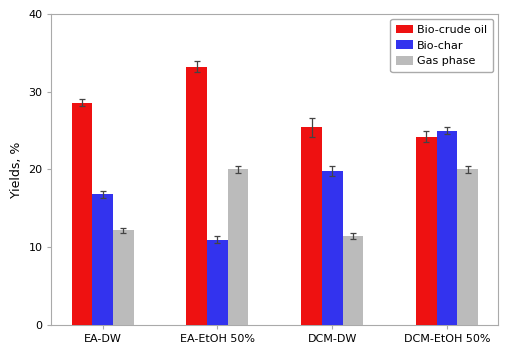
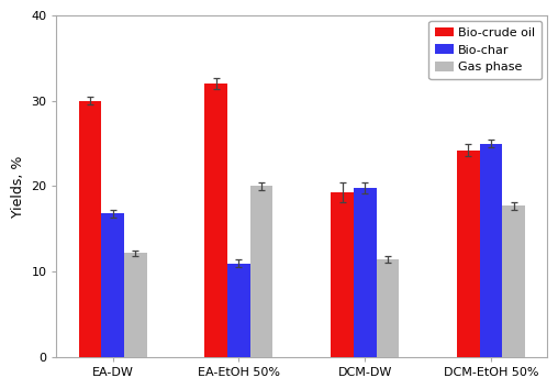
Bio-crude oil/EA-DW: 28.6 -> 30.0
Bio-crude oil/EA-EtOH 50%: 33.2 -> 32.0
Bio-crude oil/DCM-DW: 25.4 -> 19.3
Gas phase/DCM-EtOH 50%: 20.0 -> 17.7
